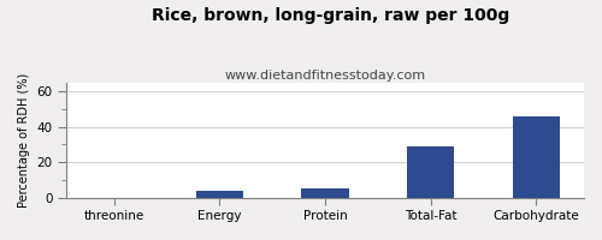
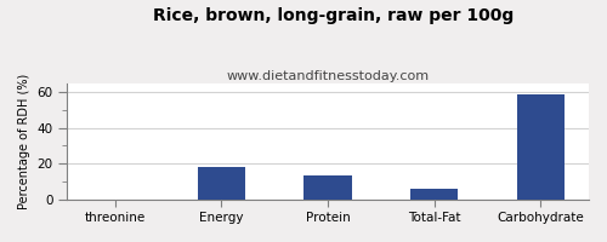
Energy: 4 -> 18
Protein: 5 -> 13
Total-Fat: 29 -> 6
Carbohydrate: 46 -> 59
